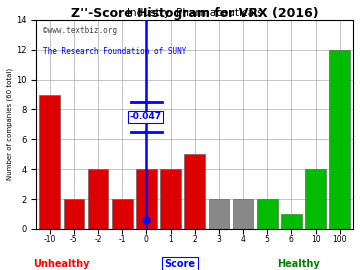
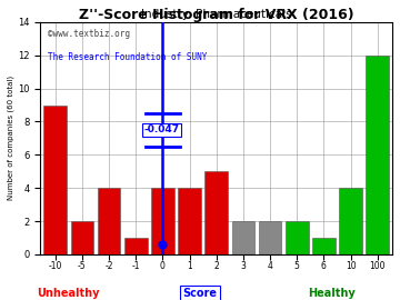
-1: 2 -> 1
